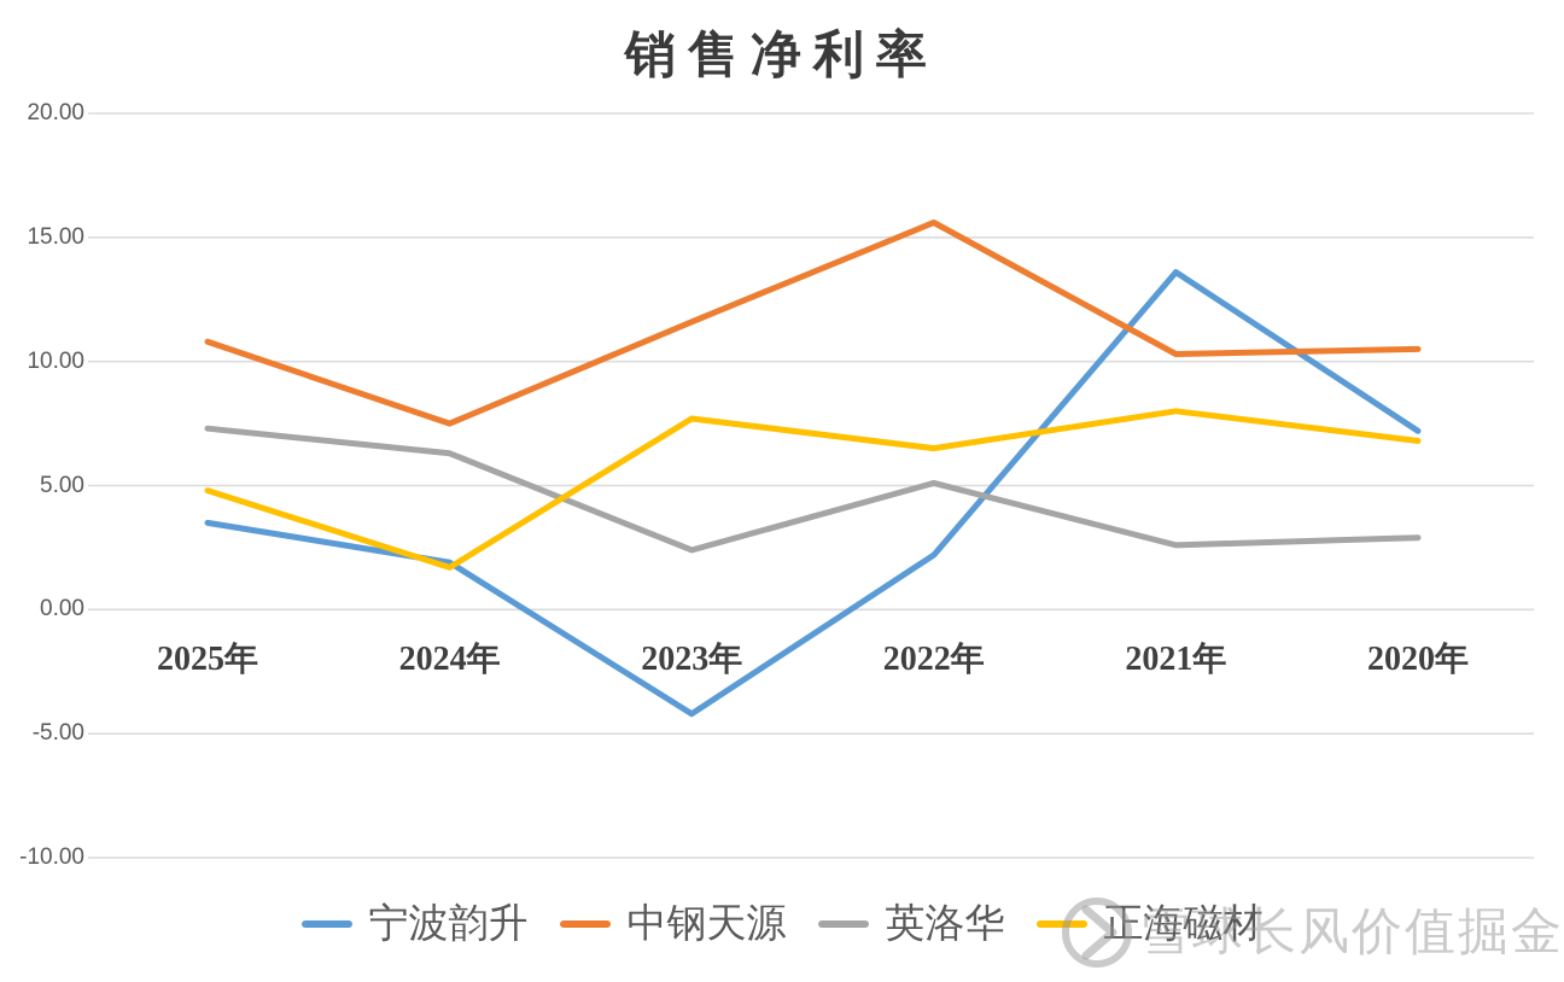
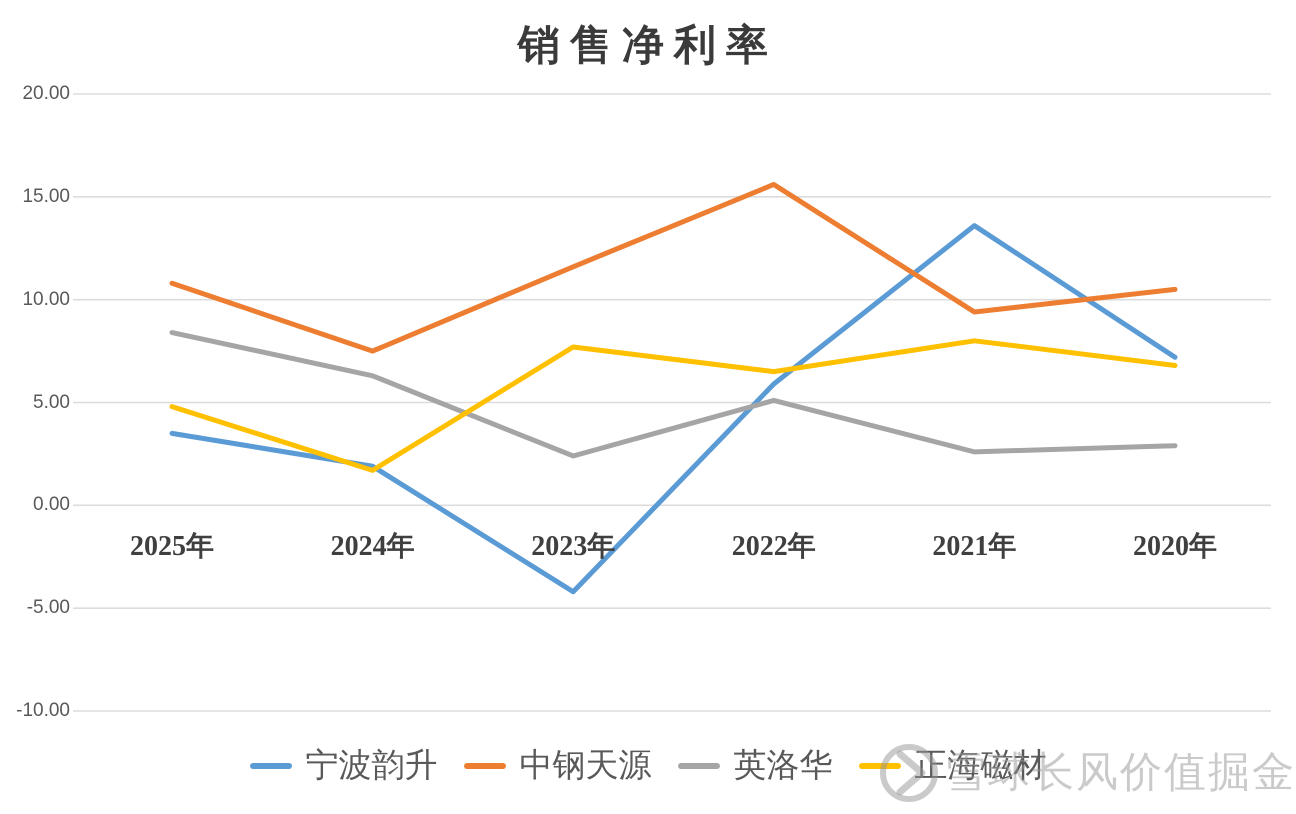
英洛华/2025年: 7.3 -> 8.4
宁波韵升/2022年: 2.2 -> 5.9
中钢天源/2021年: 10.3 -> 9.4
